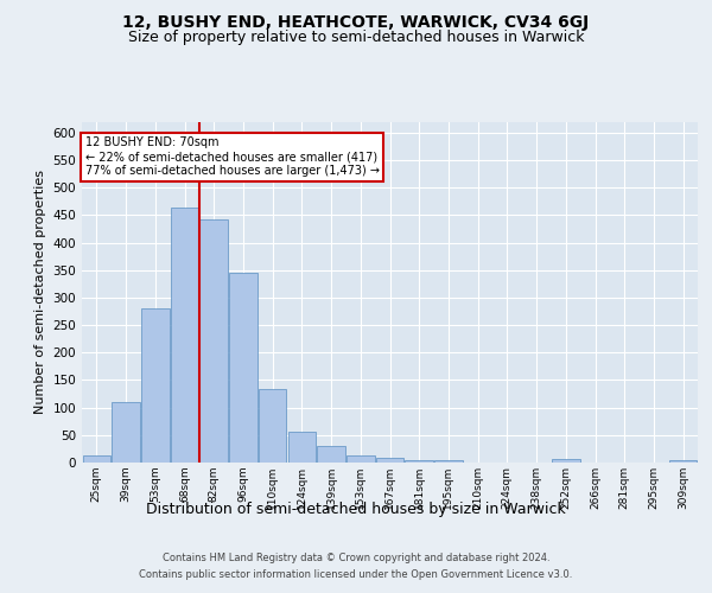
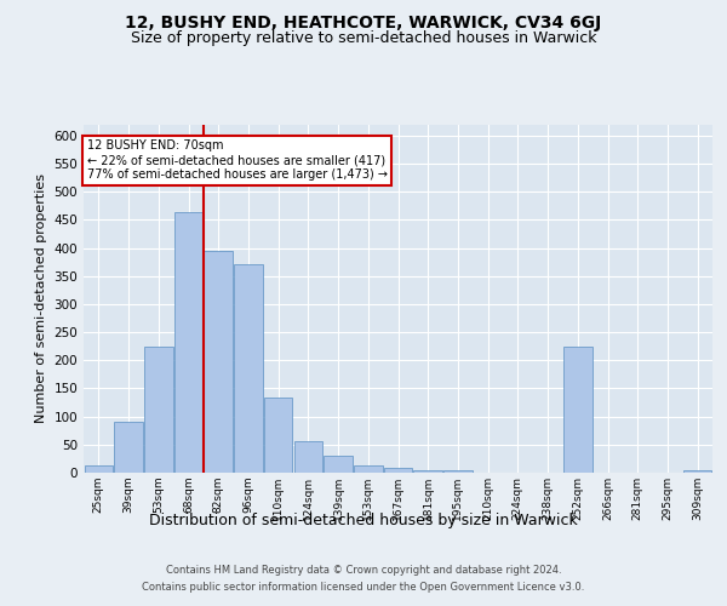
39sqm: 110 -> 90
53sqm: 280 -> 225
82sqm: 443 -> 395
96sqm: 345 -> 370
252sqm: 6 -> 225
